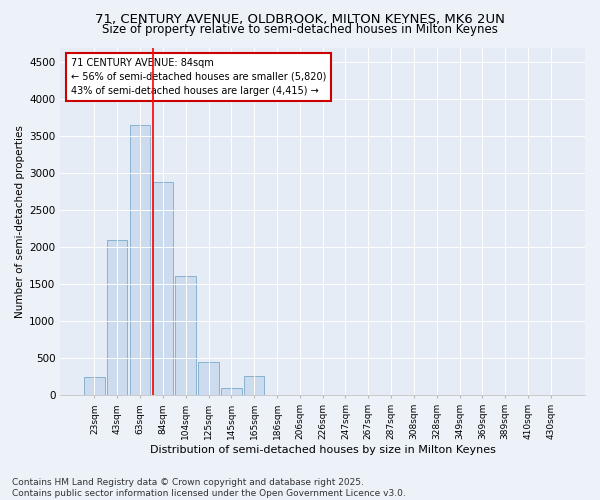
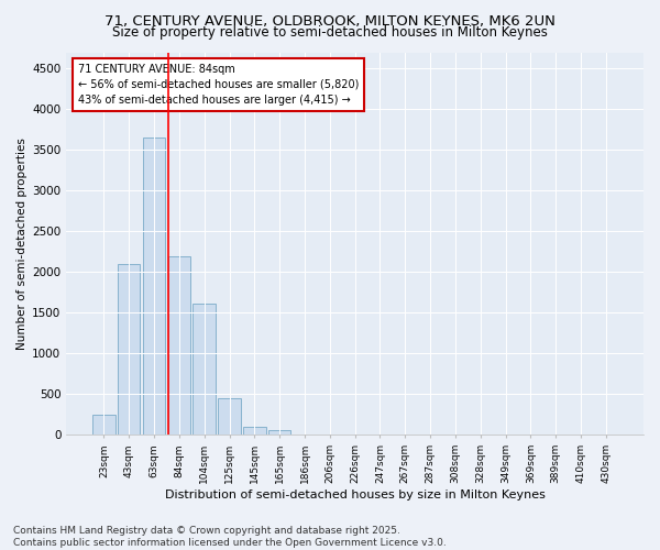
84sqm: 2880 -> 2200
165sqm: 260 -> 60
